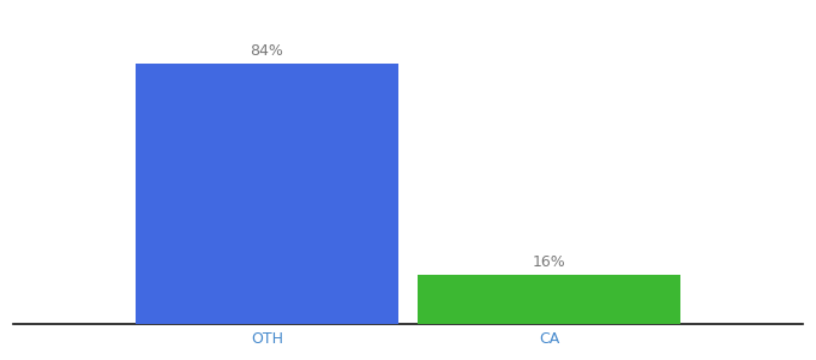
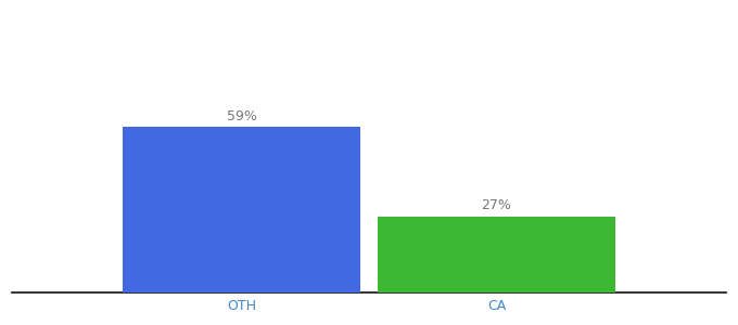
OTH: 84% -> 59%
CA: 16% -> 27%
